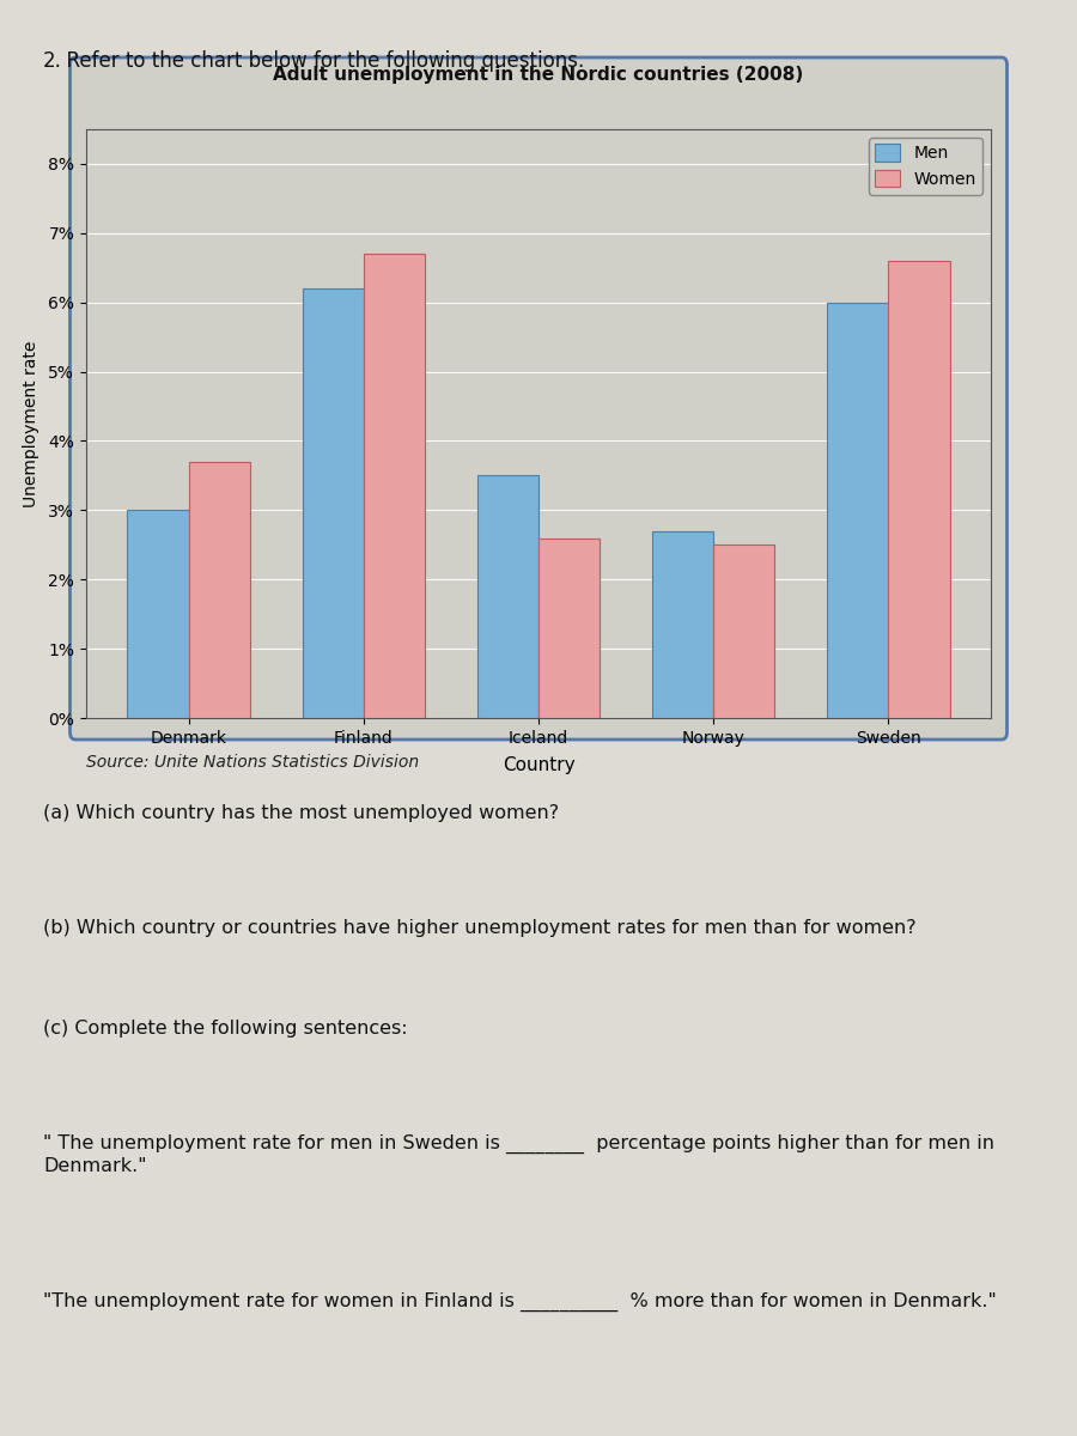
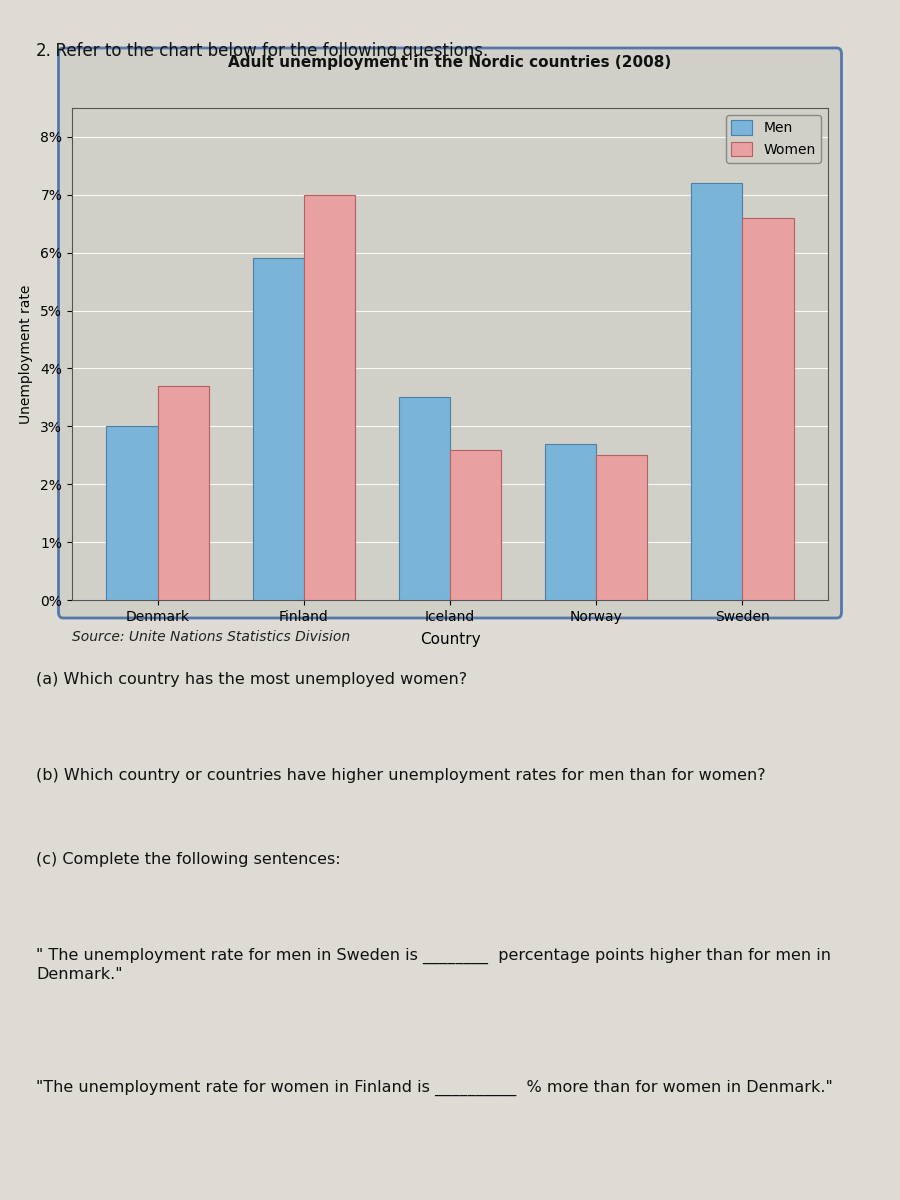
Men/Finland: 6.2% -> 5.9%
Women/Finland: 6.7% -> 7.0%
Men/Sweden: 6.0% -> 7.2%
